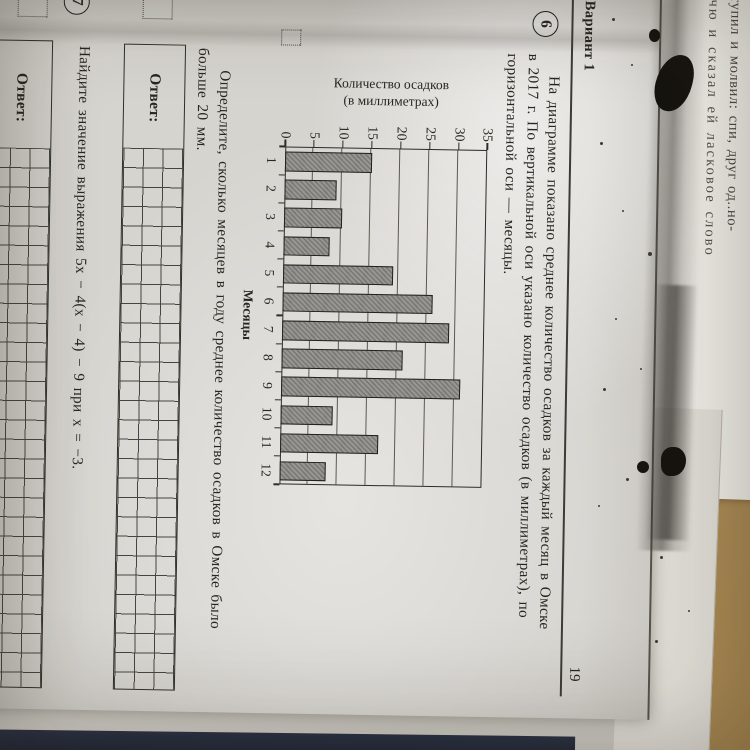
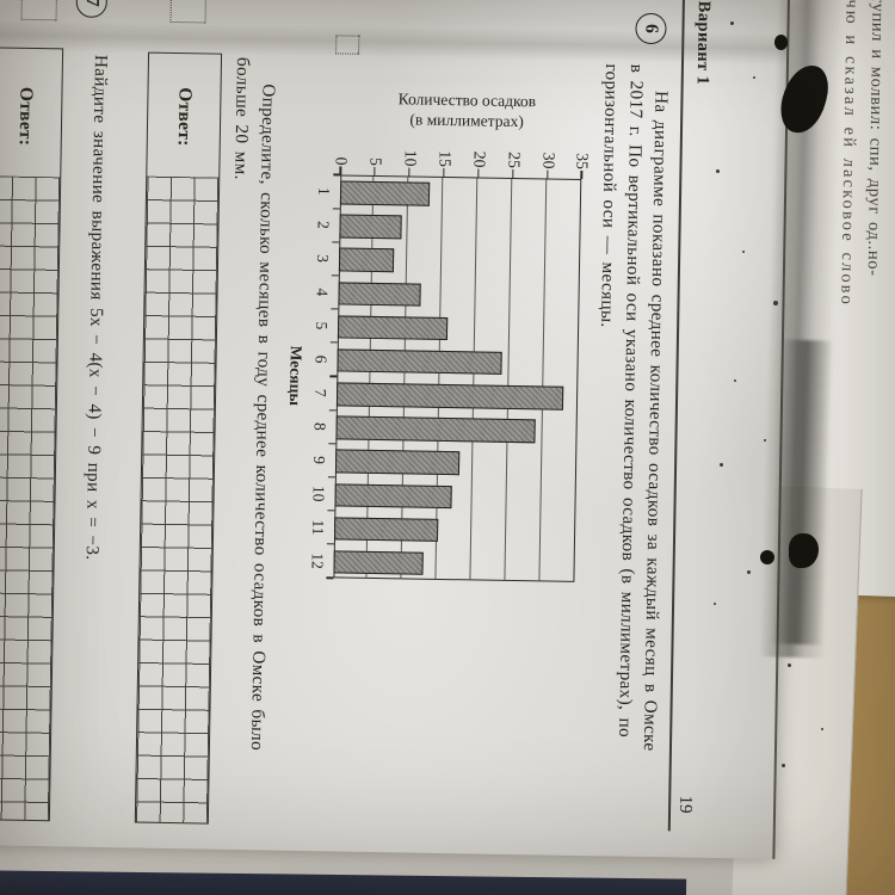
1: 15 -> 13
3: 10 -> 8
4: 8 -> 12
5: 19 -> 16
6: 26 -> 24
7: 29 -> 33
8: 21 -> 29
9: 31 -> 18
10: 9 -> 17
11: 17 -> 15
12: 8 -> 13
